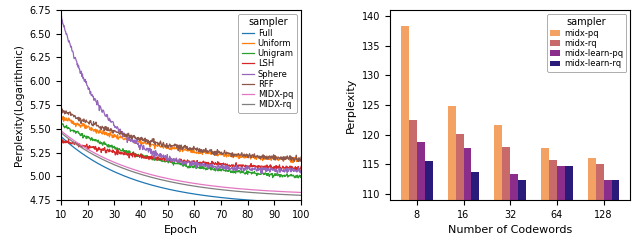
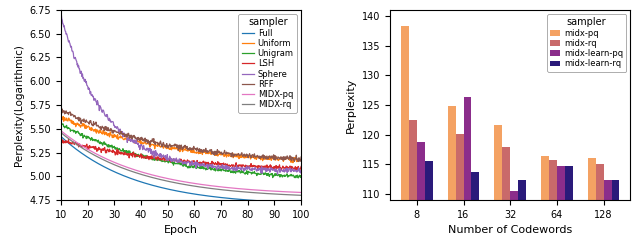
midx-learn-pq/16: 117.8 -> 126.4
midx-learn-pq/32: 113.4 -> 110.6
midx-pq/64: 117.8 -> 116.4
